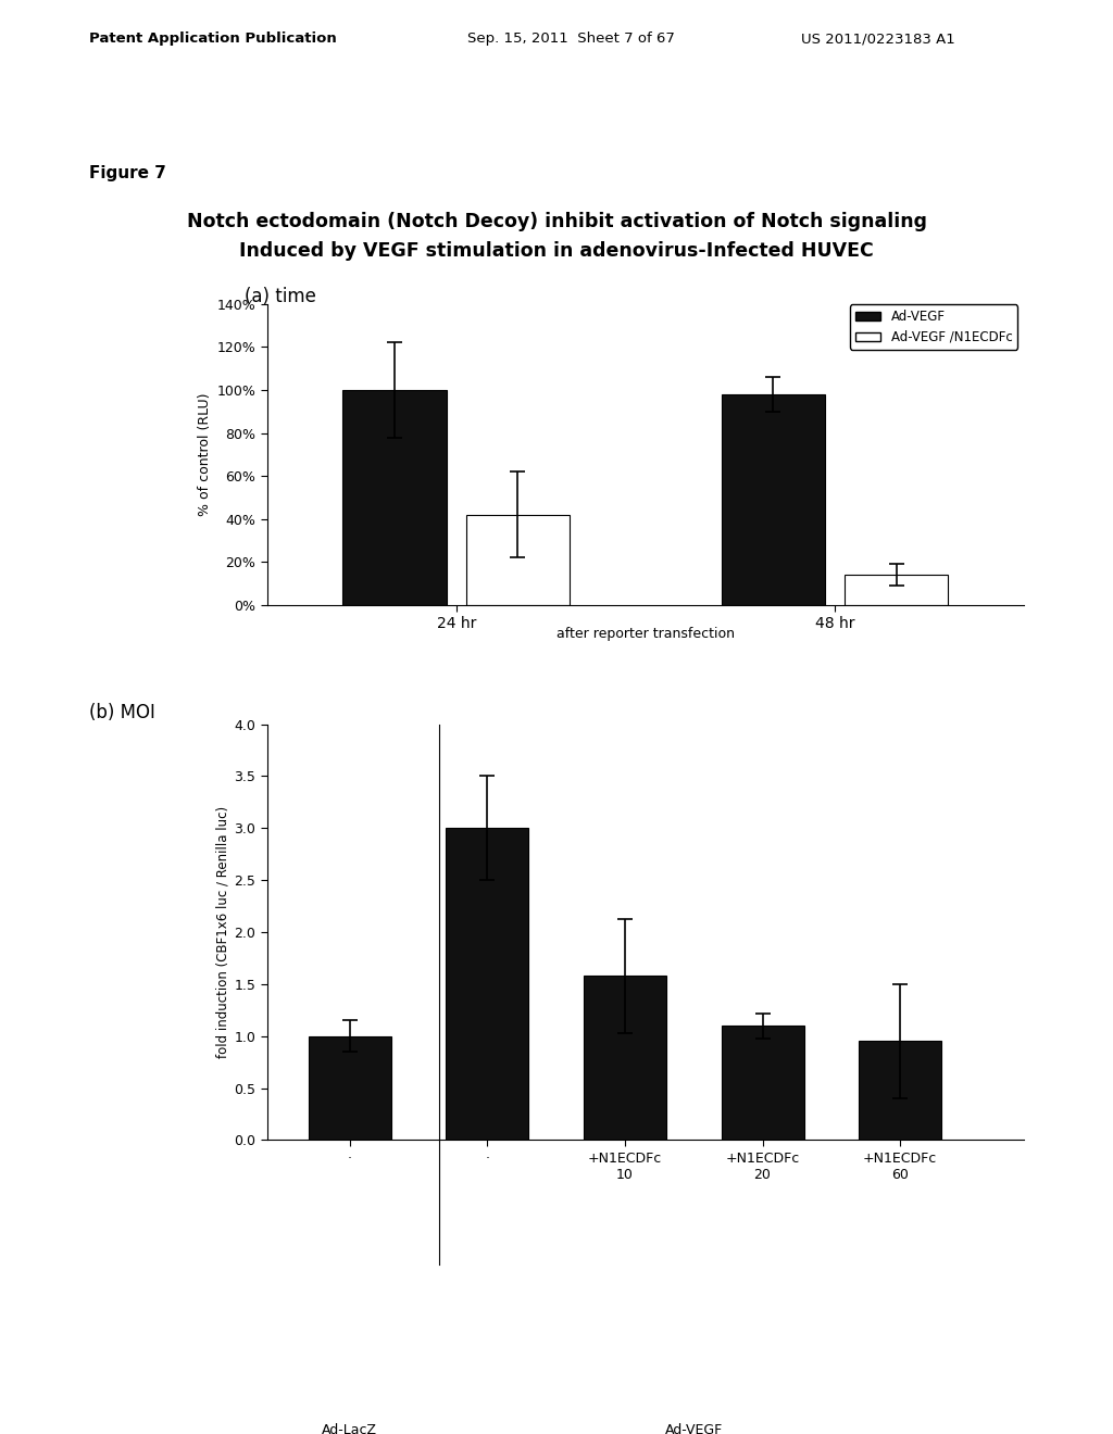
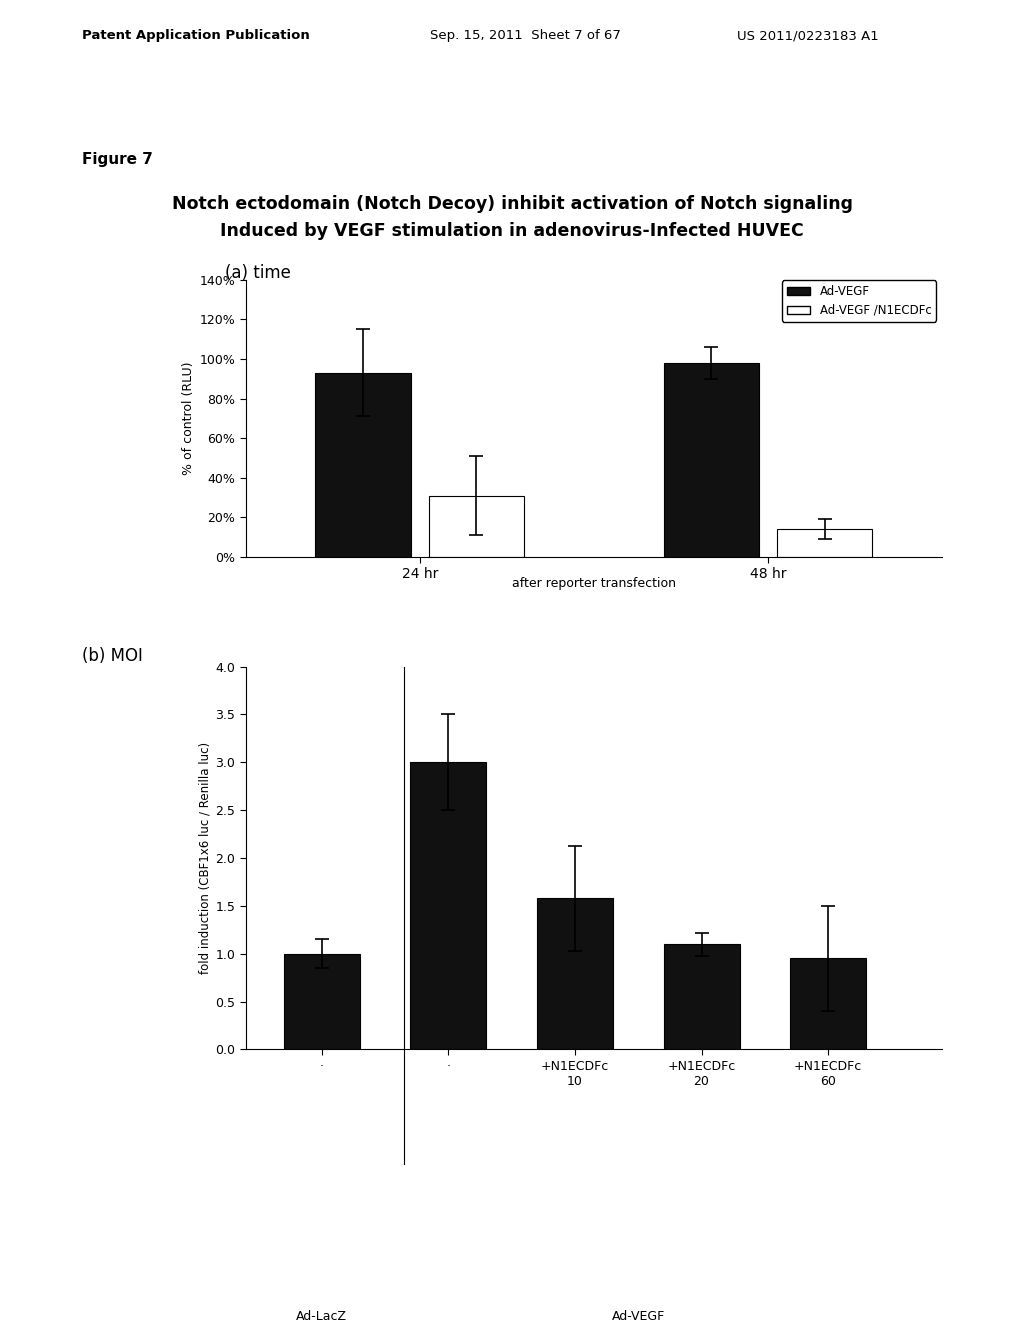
Ad-VEGF/24 hr: 100% -> 93%
Ad-VEGF /N1ECDFc/24 hr: 42% -> 31%
